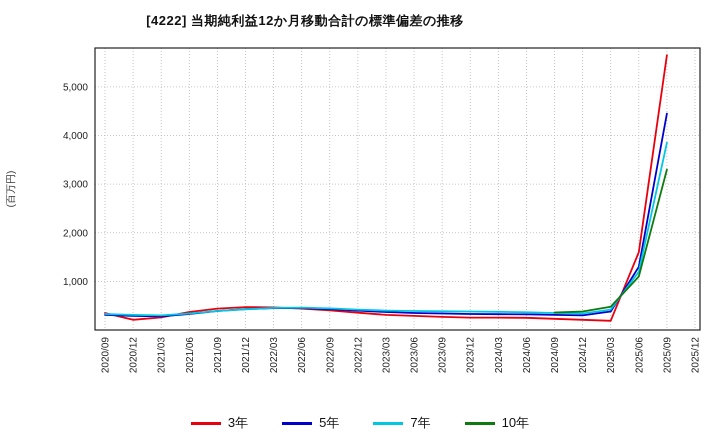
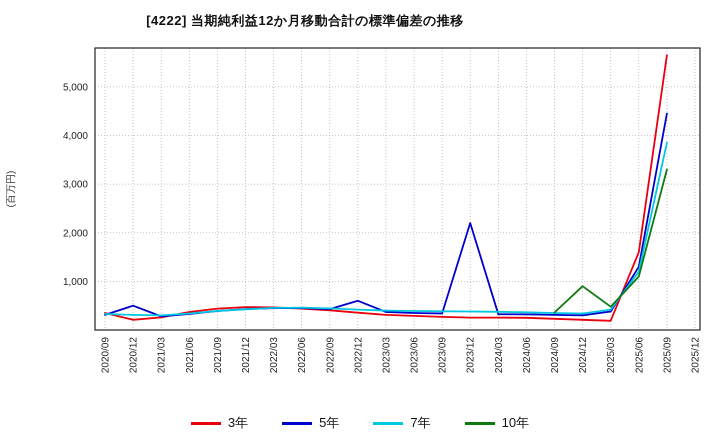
5年/2020/12: 300 -> 500
5年/2022/12: 400 -> 600
5年/2023/12: 300 -> 2200
10年/2024/12: 400 -> 900
